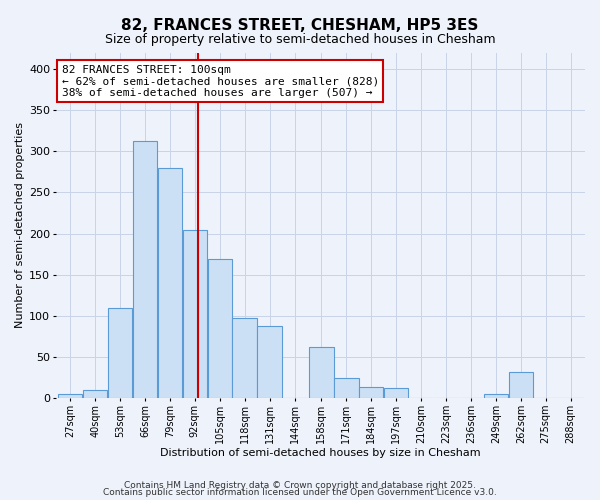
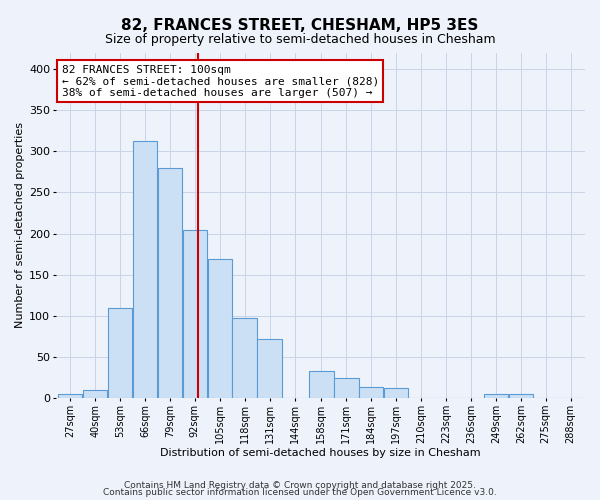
131sqm: 88 -> 72
158sqm: 62 -> 33
262sqm: 32 -> 5
